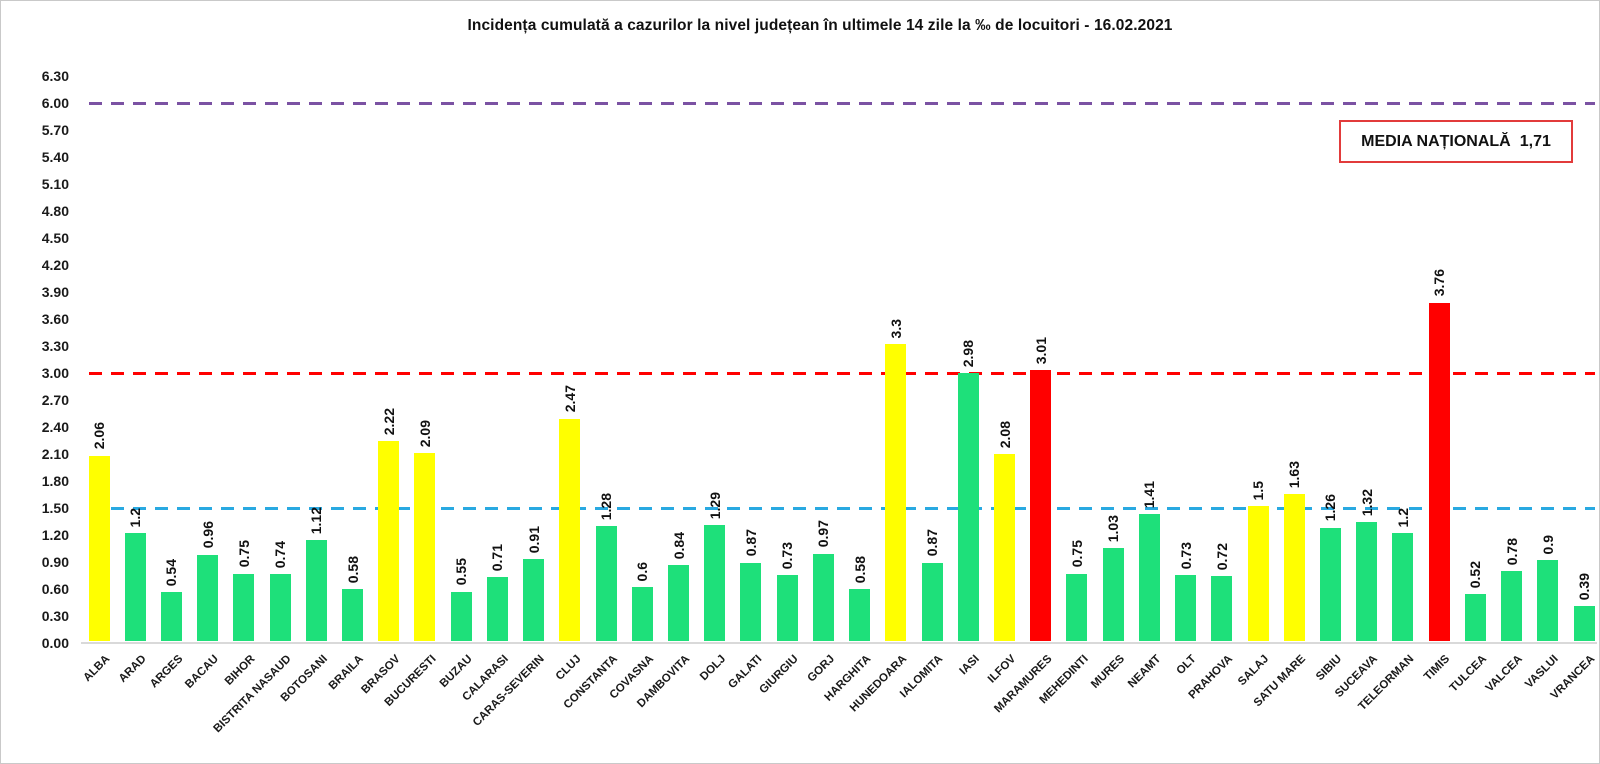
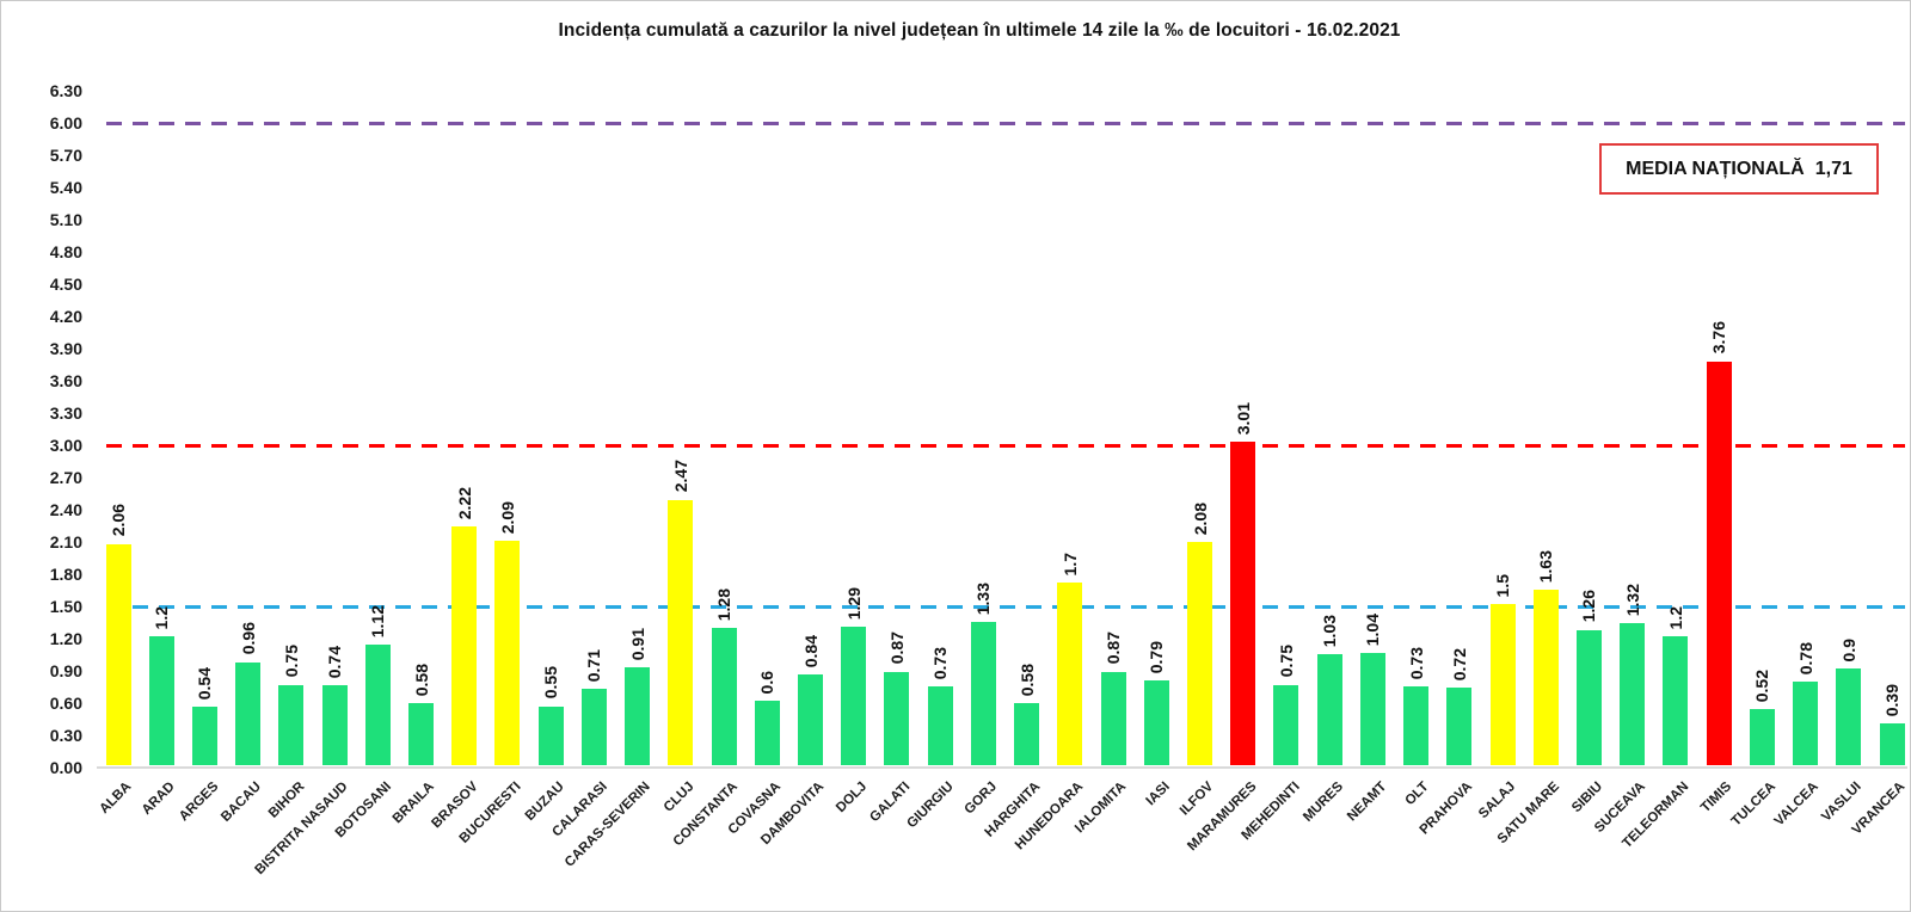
GORJ: 0.97 -> 1.33
HUNEDOARA: 3.3 -> 1.7
IASI: 2.98 -> 0.79
NEAMT: 1.41 -> 1.04
